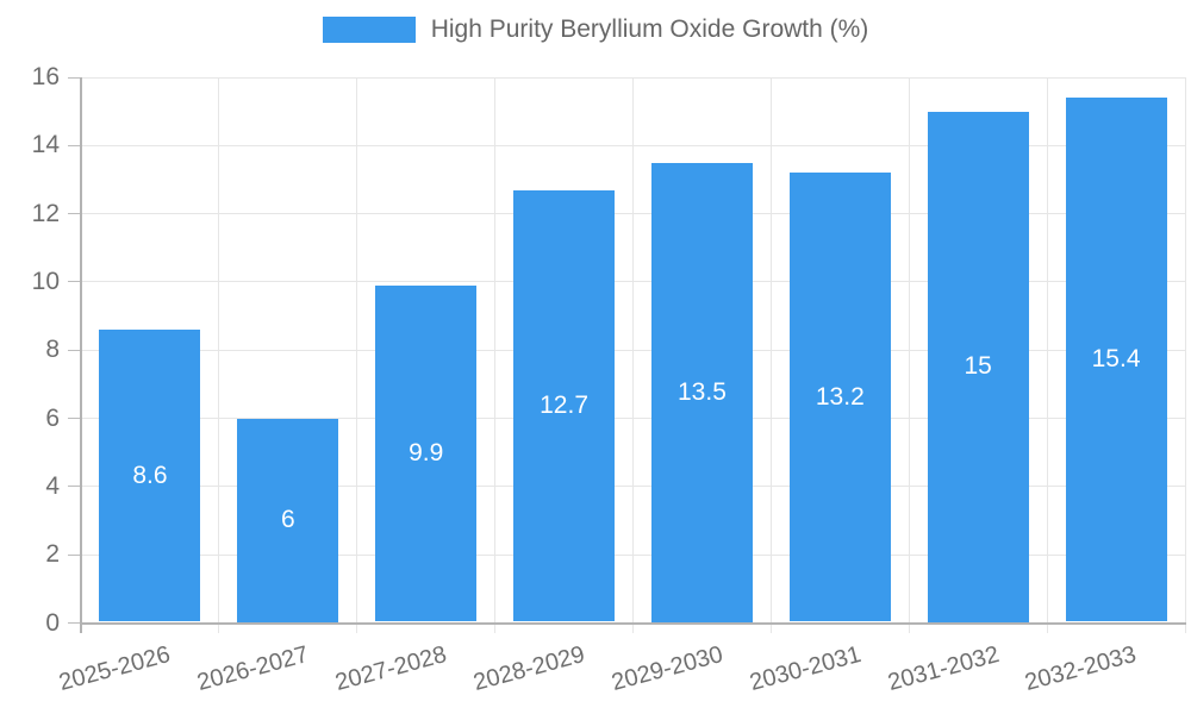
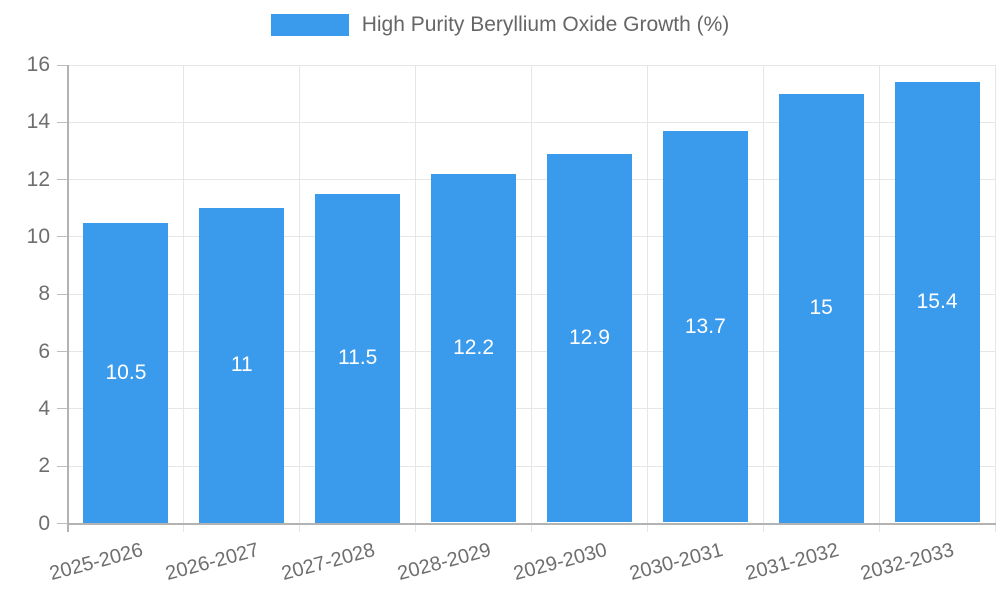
2025-2026: 8.6 -> 10.5
2026-2027: 6 -> 11
2027-2028: 9.9 -> 11.5
2028-2029: 12.7 -> 12.2
2029-2030: 13.5 -> 12.9
2030-2031: 13.2 -> 13.7
